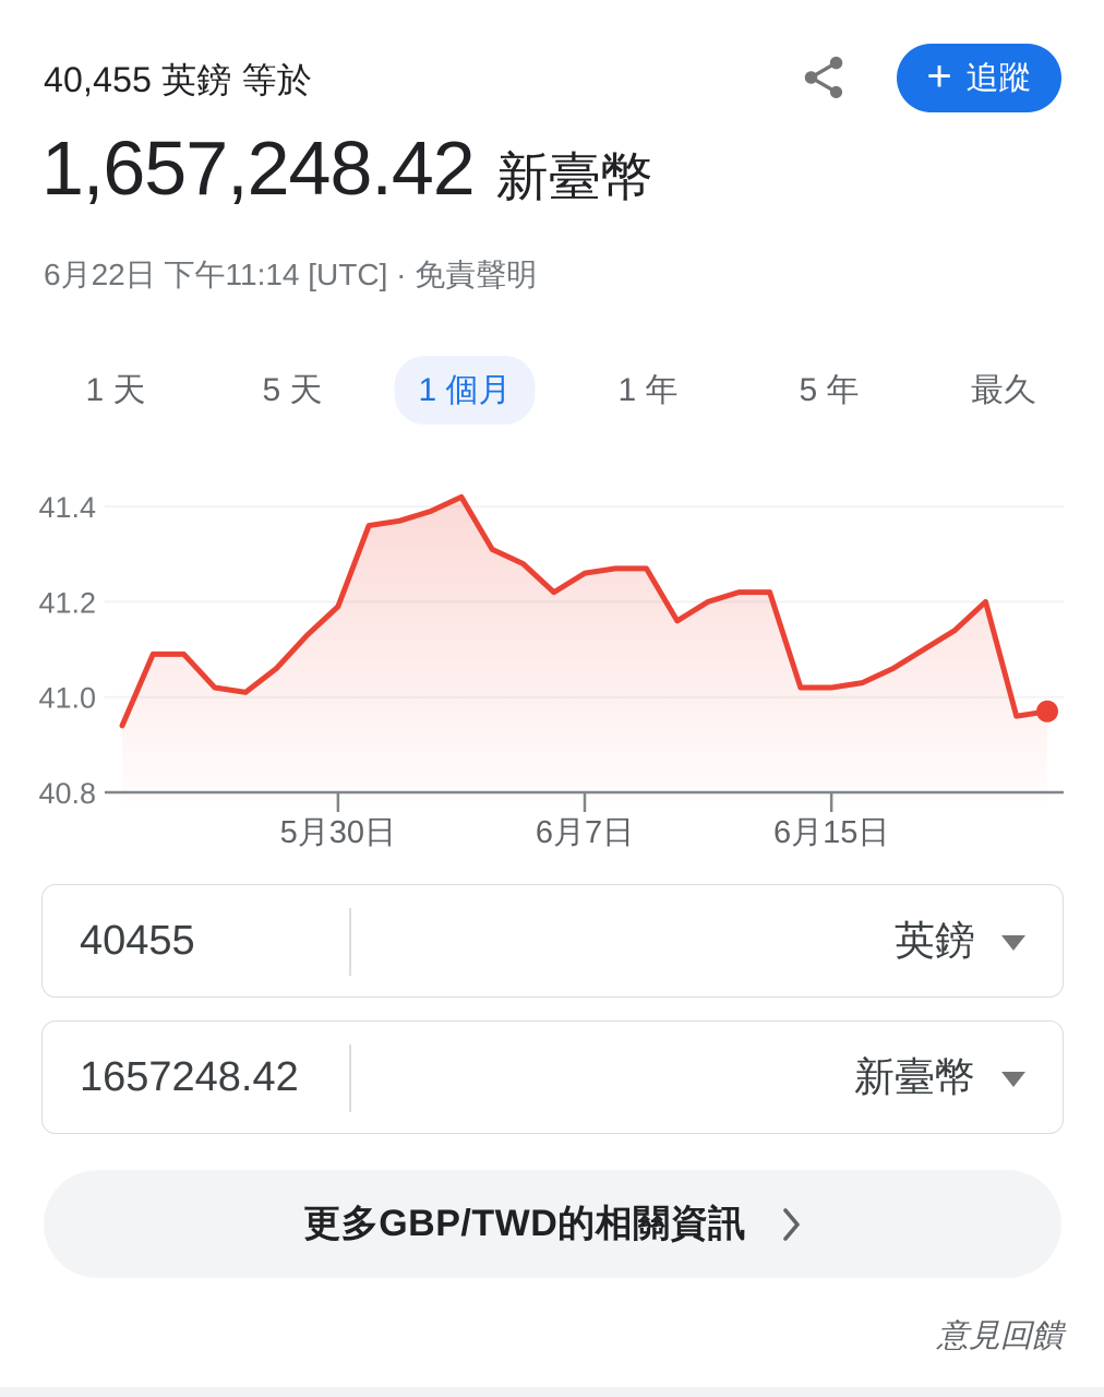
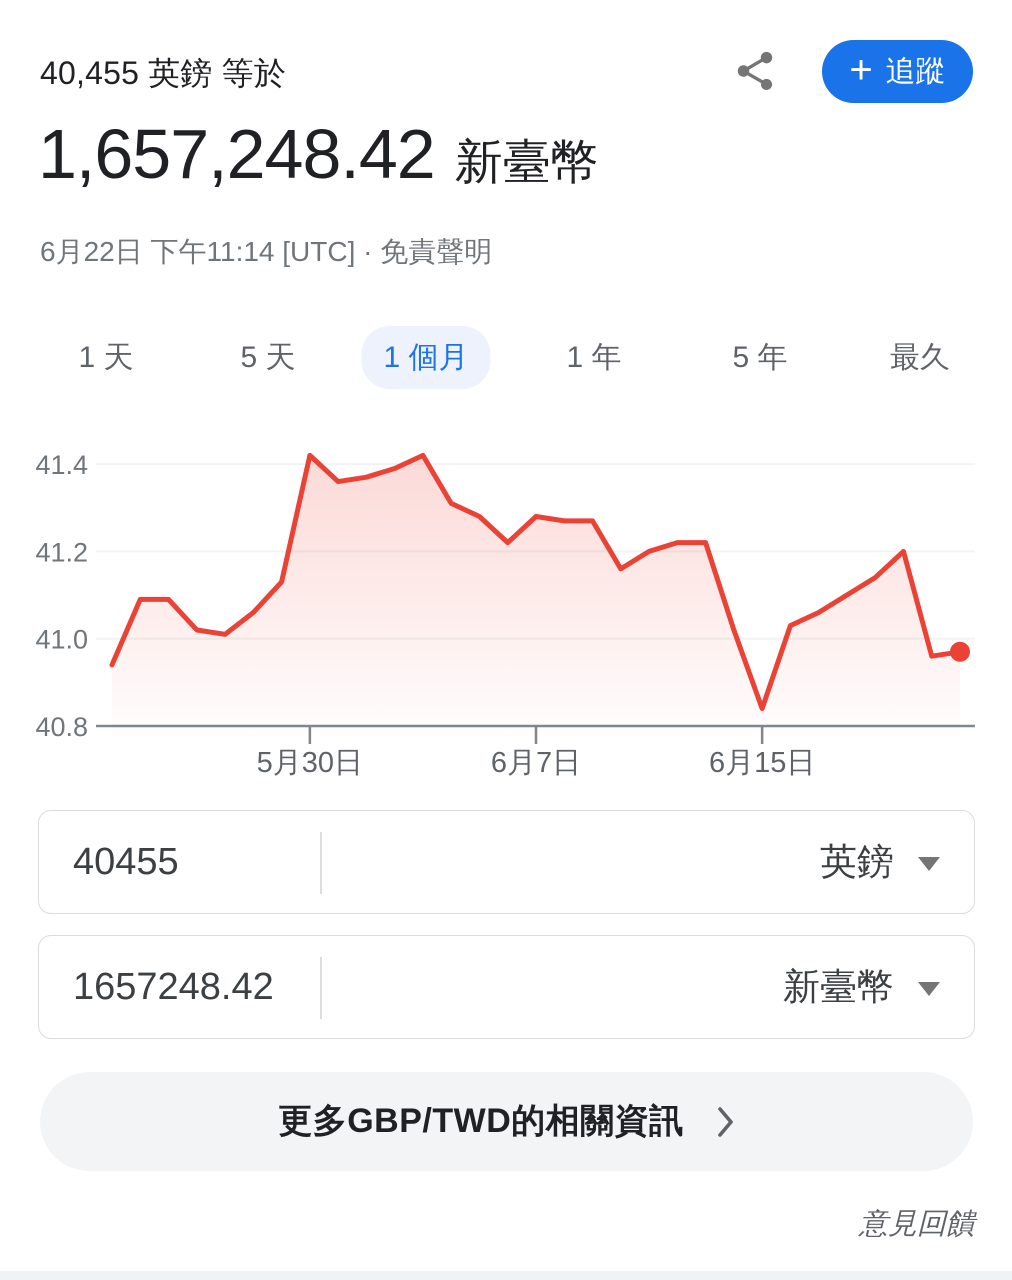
5月30日: 41.19 -> 41.42
6月7日: 41.26 -> 41.28
6月15日: 41.02 -> 40.84
